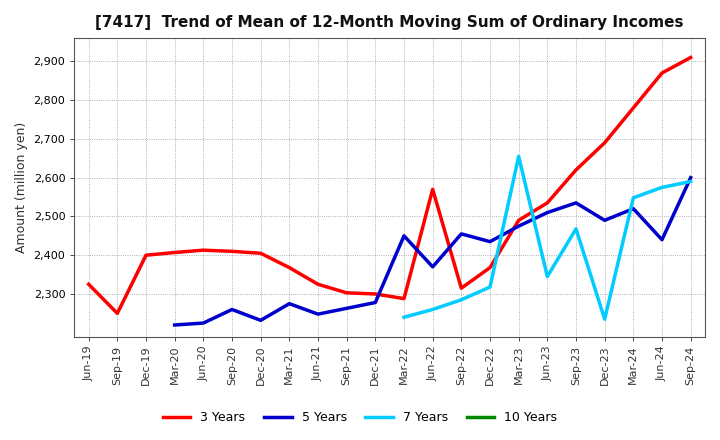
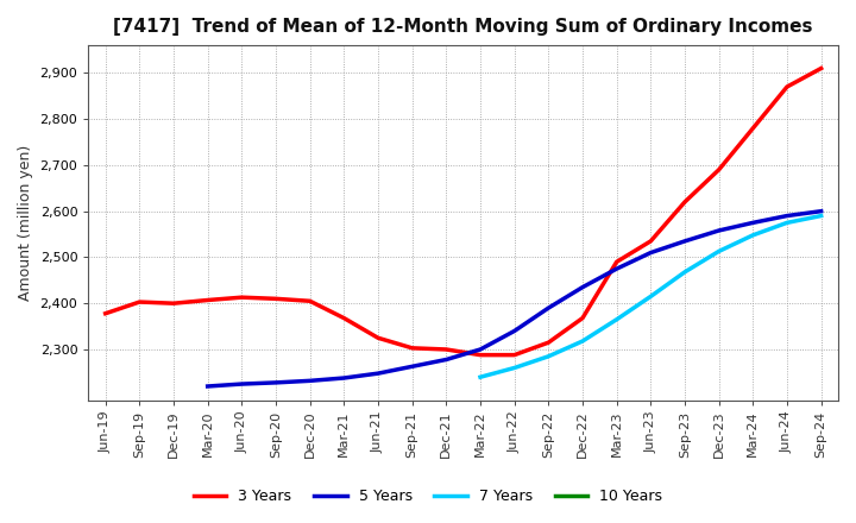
3 Years/Jun-19: 2,325 -> 2,378
3 Years/Sep-19: 2,250 -> 2,403
5 Years/Sep-20: 2,260 -> 2,228
5 Years/Mar-21: 2,275 -> 2,238
5 Years/Mar-22: 2,450 -> 2,300
3 Years/Jun-22: 2,570 -> 2,288
5 Years/Jun-22: 2,370 -> 2,340
5 Years/Sep-22: 2,455 -> 2,390
7 Years/Mar-23: 2,655 -> 2,365
7 Years/Jun-23: 2,345 -> 2,415
5 Years/Dec-23: 2,490 -> 2,558
7 Years/Dec-23: 2,235 -> 2,513
5 Years/Mar-24: 2,520 -> 2,575
5 Years/Jun-24: 2,440 -> 2,590
